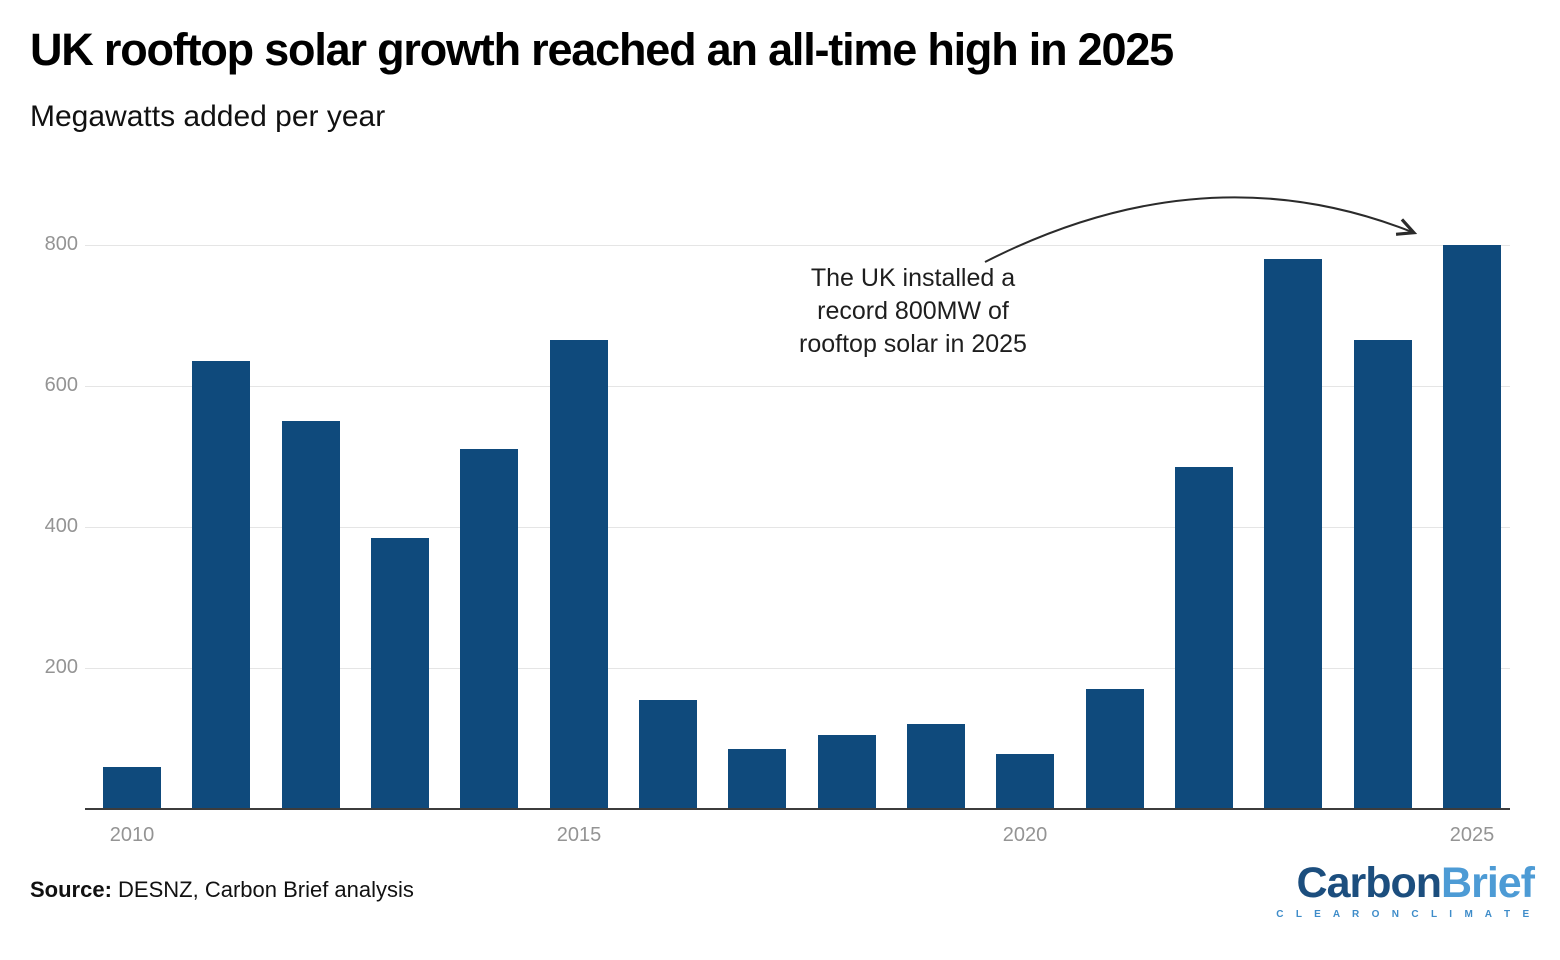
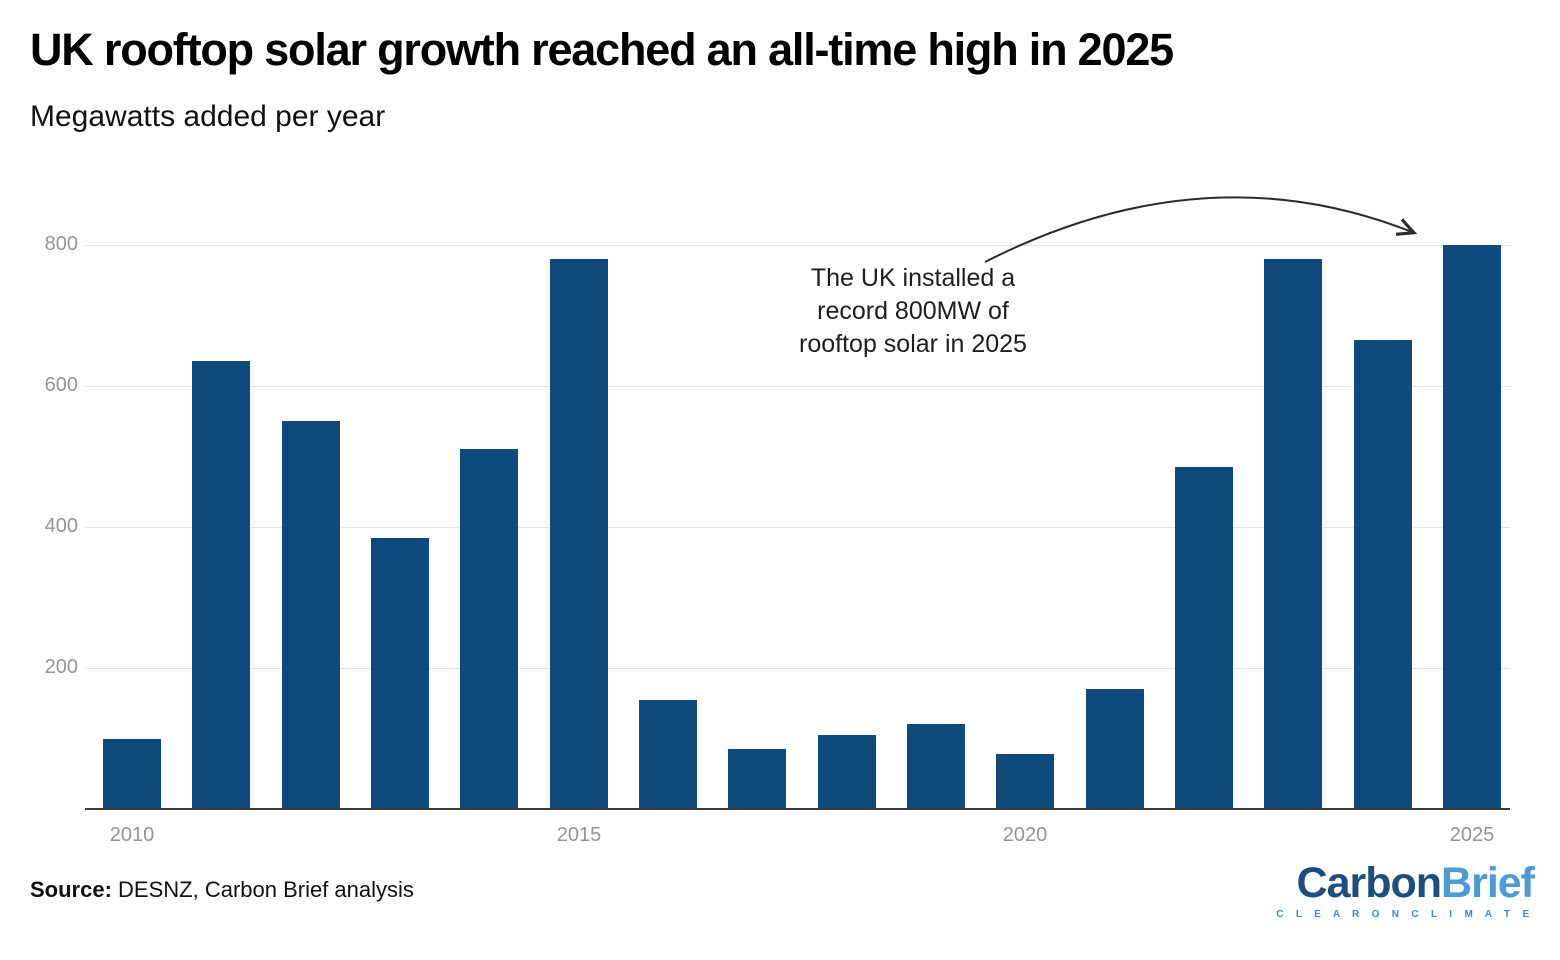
2010: 60 -> 100
2015: 660 -> 780
